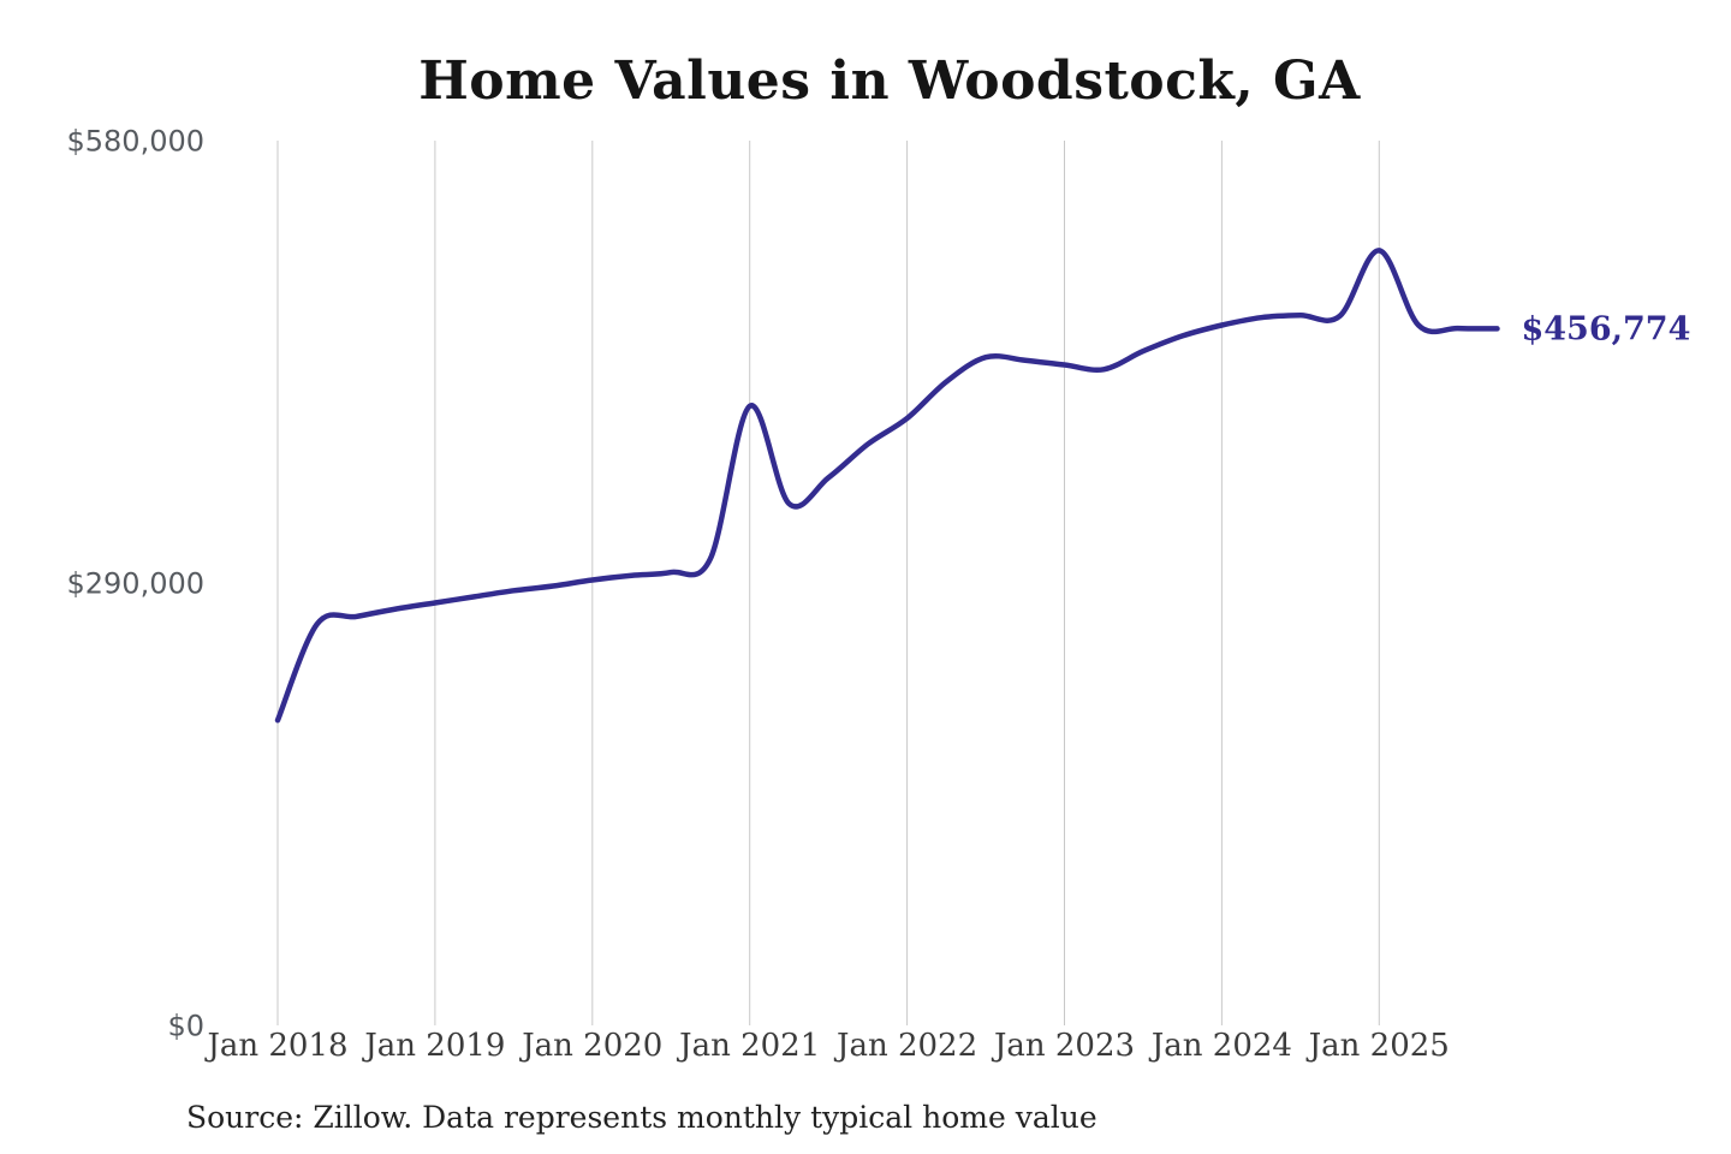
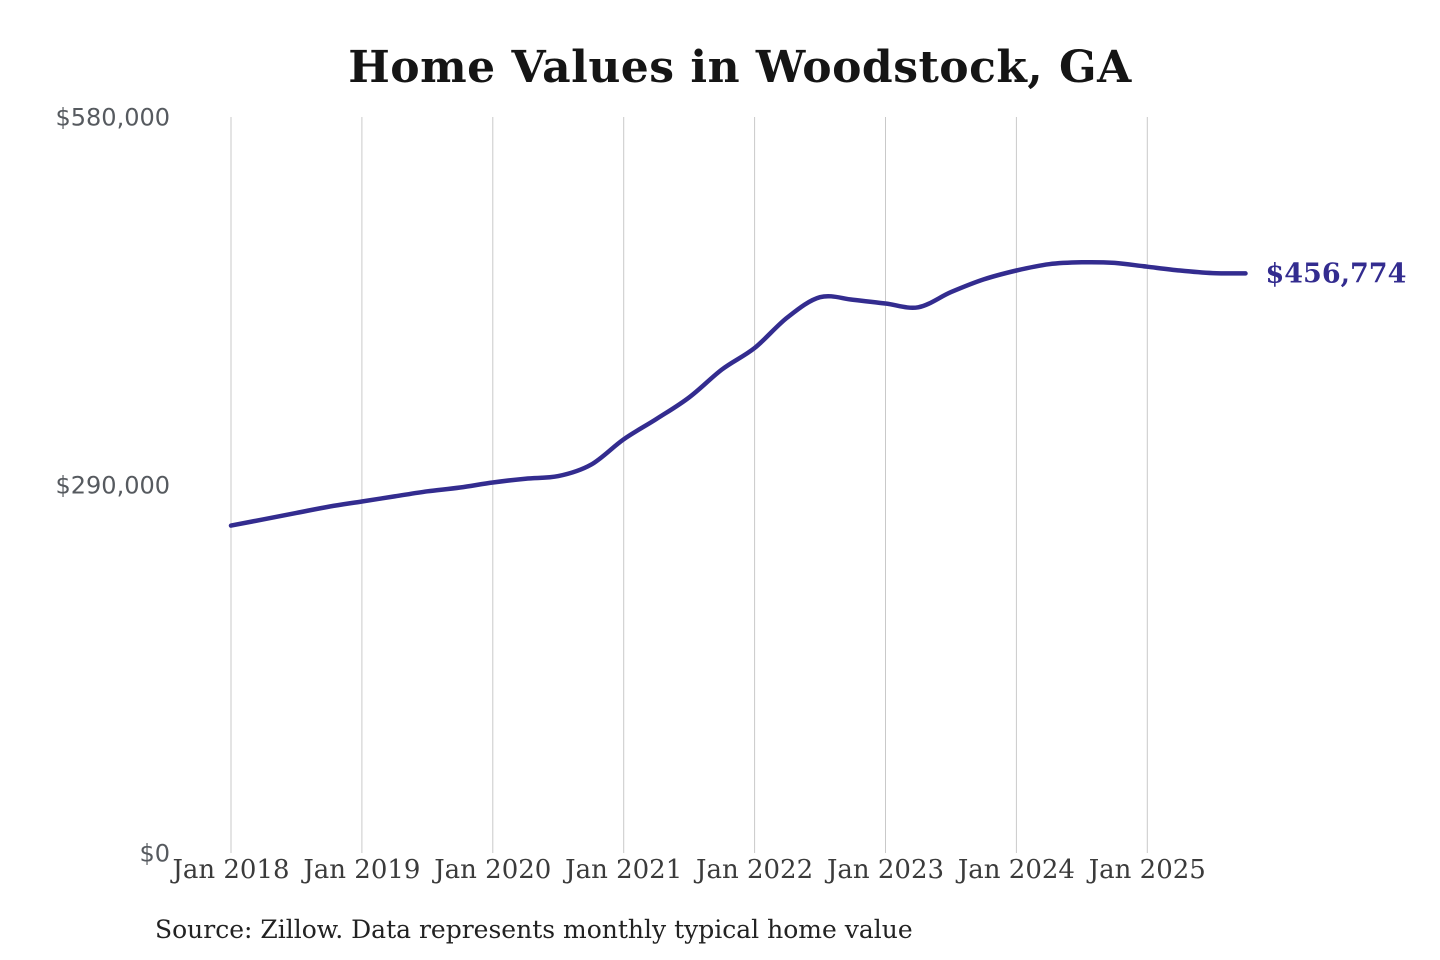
Jan 2018: $200000 -> $258000
Jan 2021: $406000 -> $326000
Jan 2025: $508000 -> $462000
